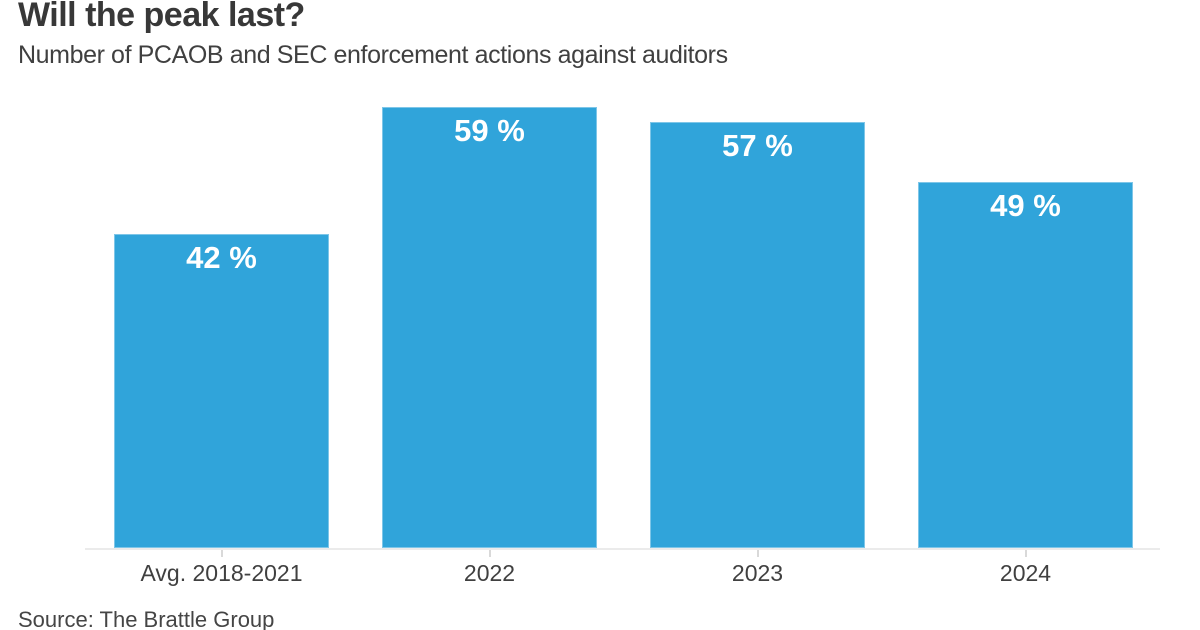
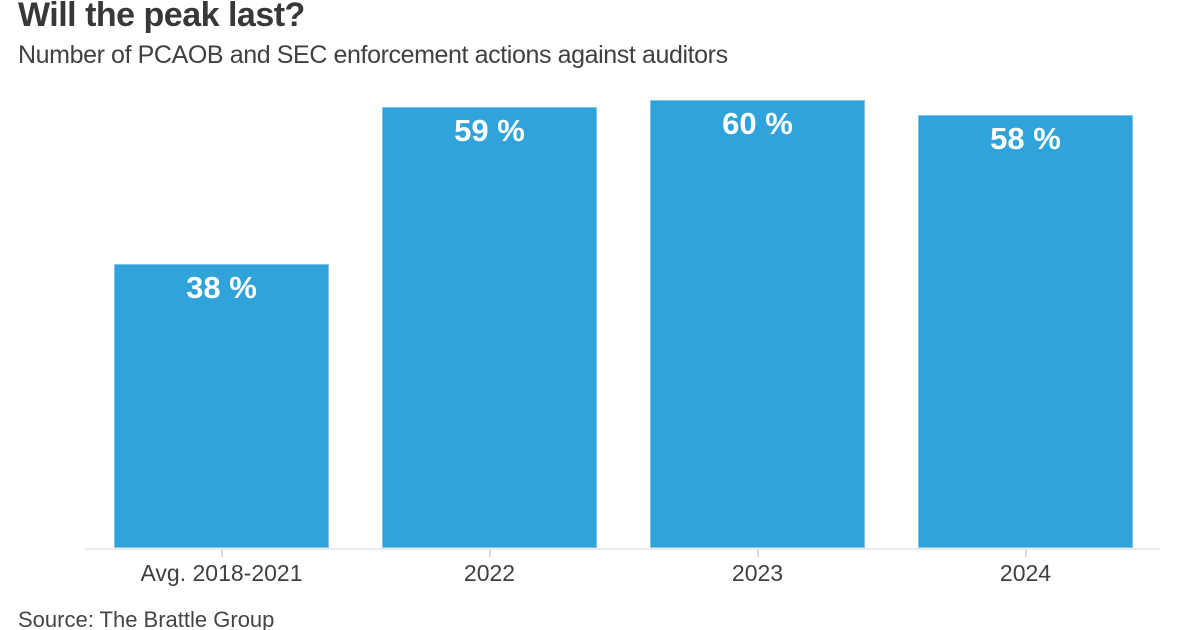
Avg. 2018-2021: 42 -> 38
2023: 57 -> 60
2024: 49 -> 58
